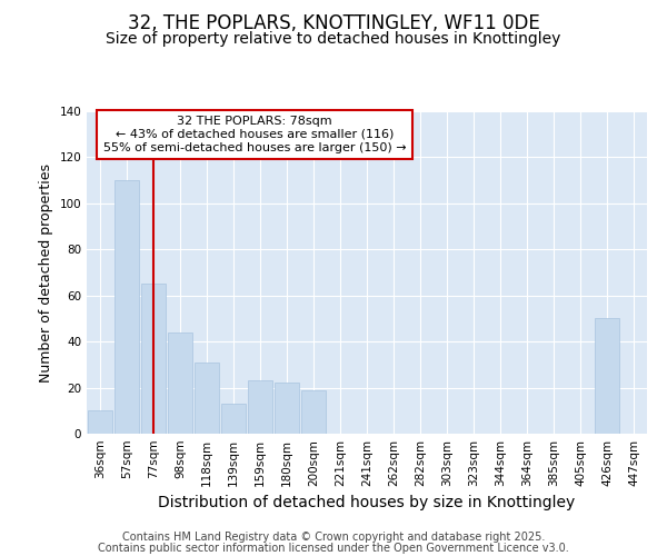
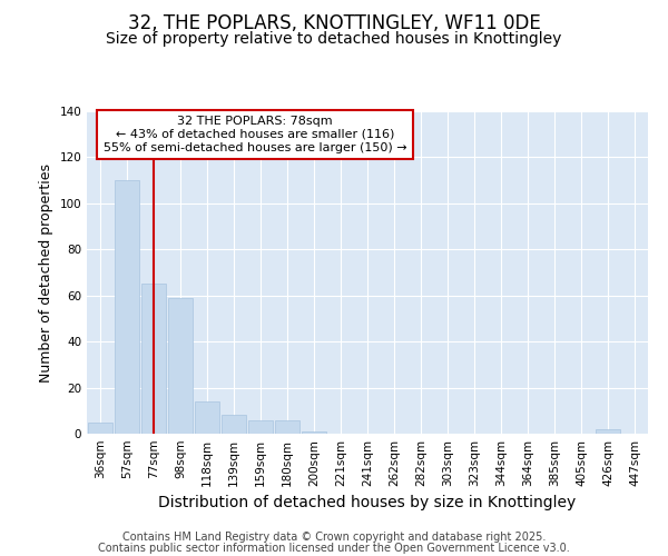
36sqm: 10 -> 5
98sqm: 44 -> 59
118sqm: 31 -> 14
139sqm: 13 -> 8
159sqm: 23 -> 6
180sqm: 22 -> 6
200sqm: 19 -> 1
426sqm: 50 -> 2
